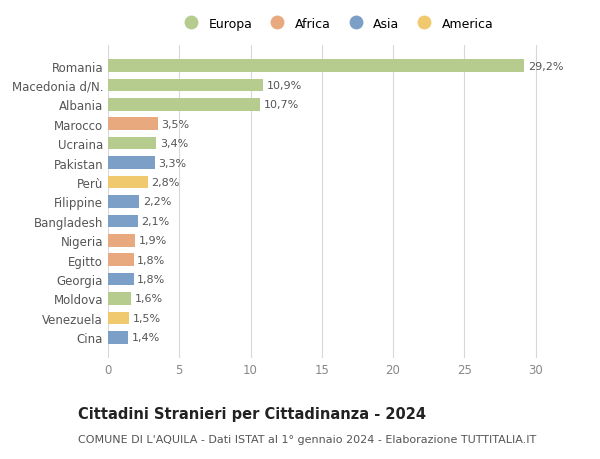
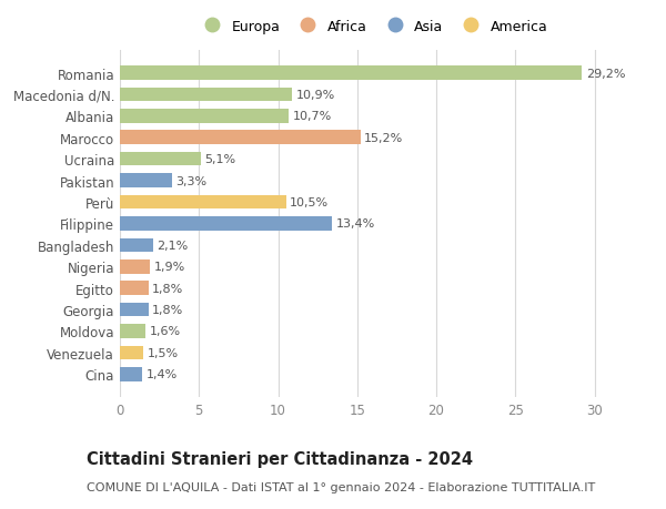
Marocco: 3,5% -> 15,2%
Ucraina: 3,4% -> 5,1%
Perù: 2,8% -> 10,5%
Filippine: 2,2% -> 13,4%
